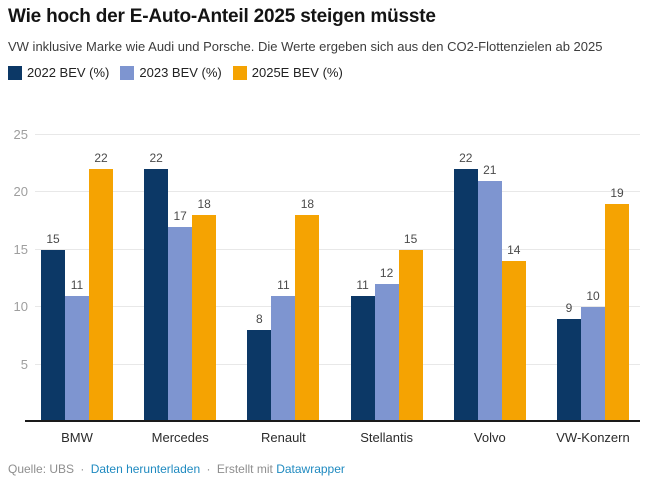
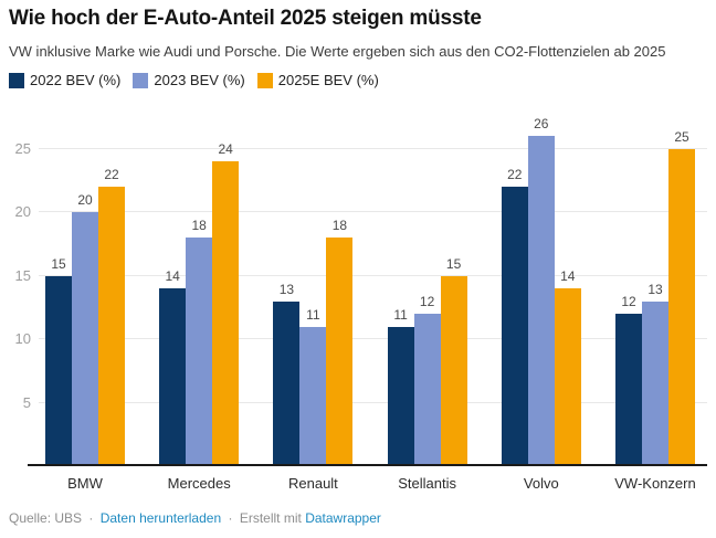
2023 BEV (%)/BMW: 11 -> 20
2022 BEV (%)/Mercedes: 22 -> 14
2023 BEV (%)/Mercedes: 17 -> 18
2025E BEV (%)/Mercedes: 18 -> 24
2022 BEV (%)/Renault: 8 -> 13
2023 BEV (%)/Volvo: 21 -> 26
2022 BEV (%)/VW-Konzern: 9 -> 12
2023 BEV (%)/VW-Konzern: 10 -> 13
2025E BEV (%)/VW-Konzern: 19 -> 25
